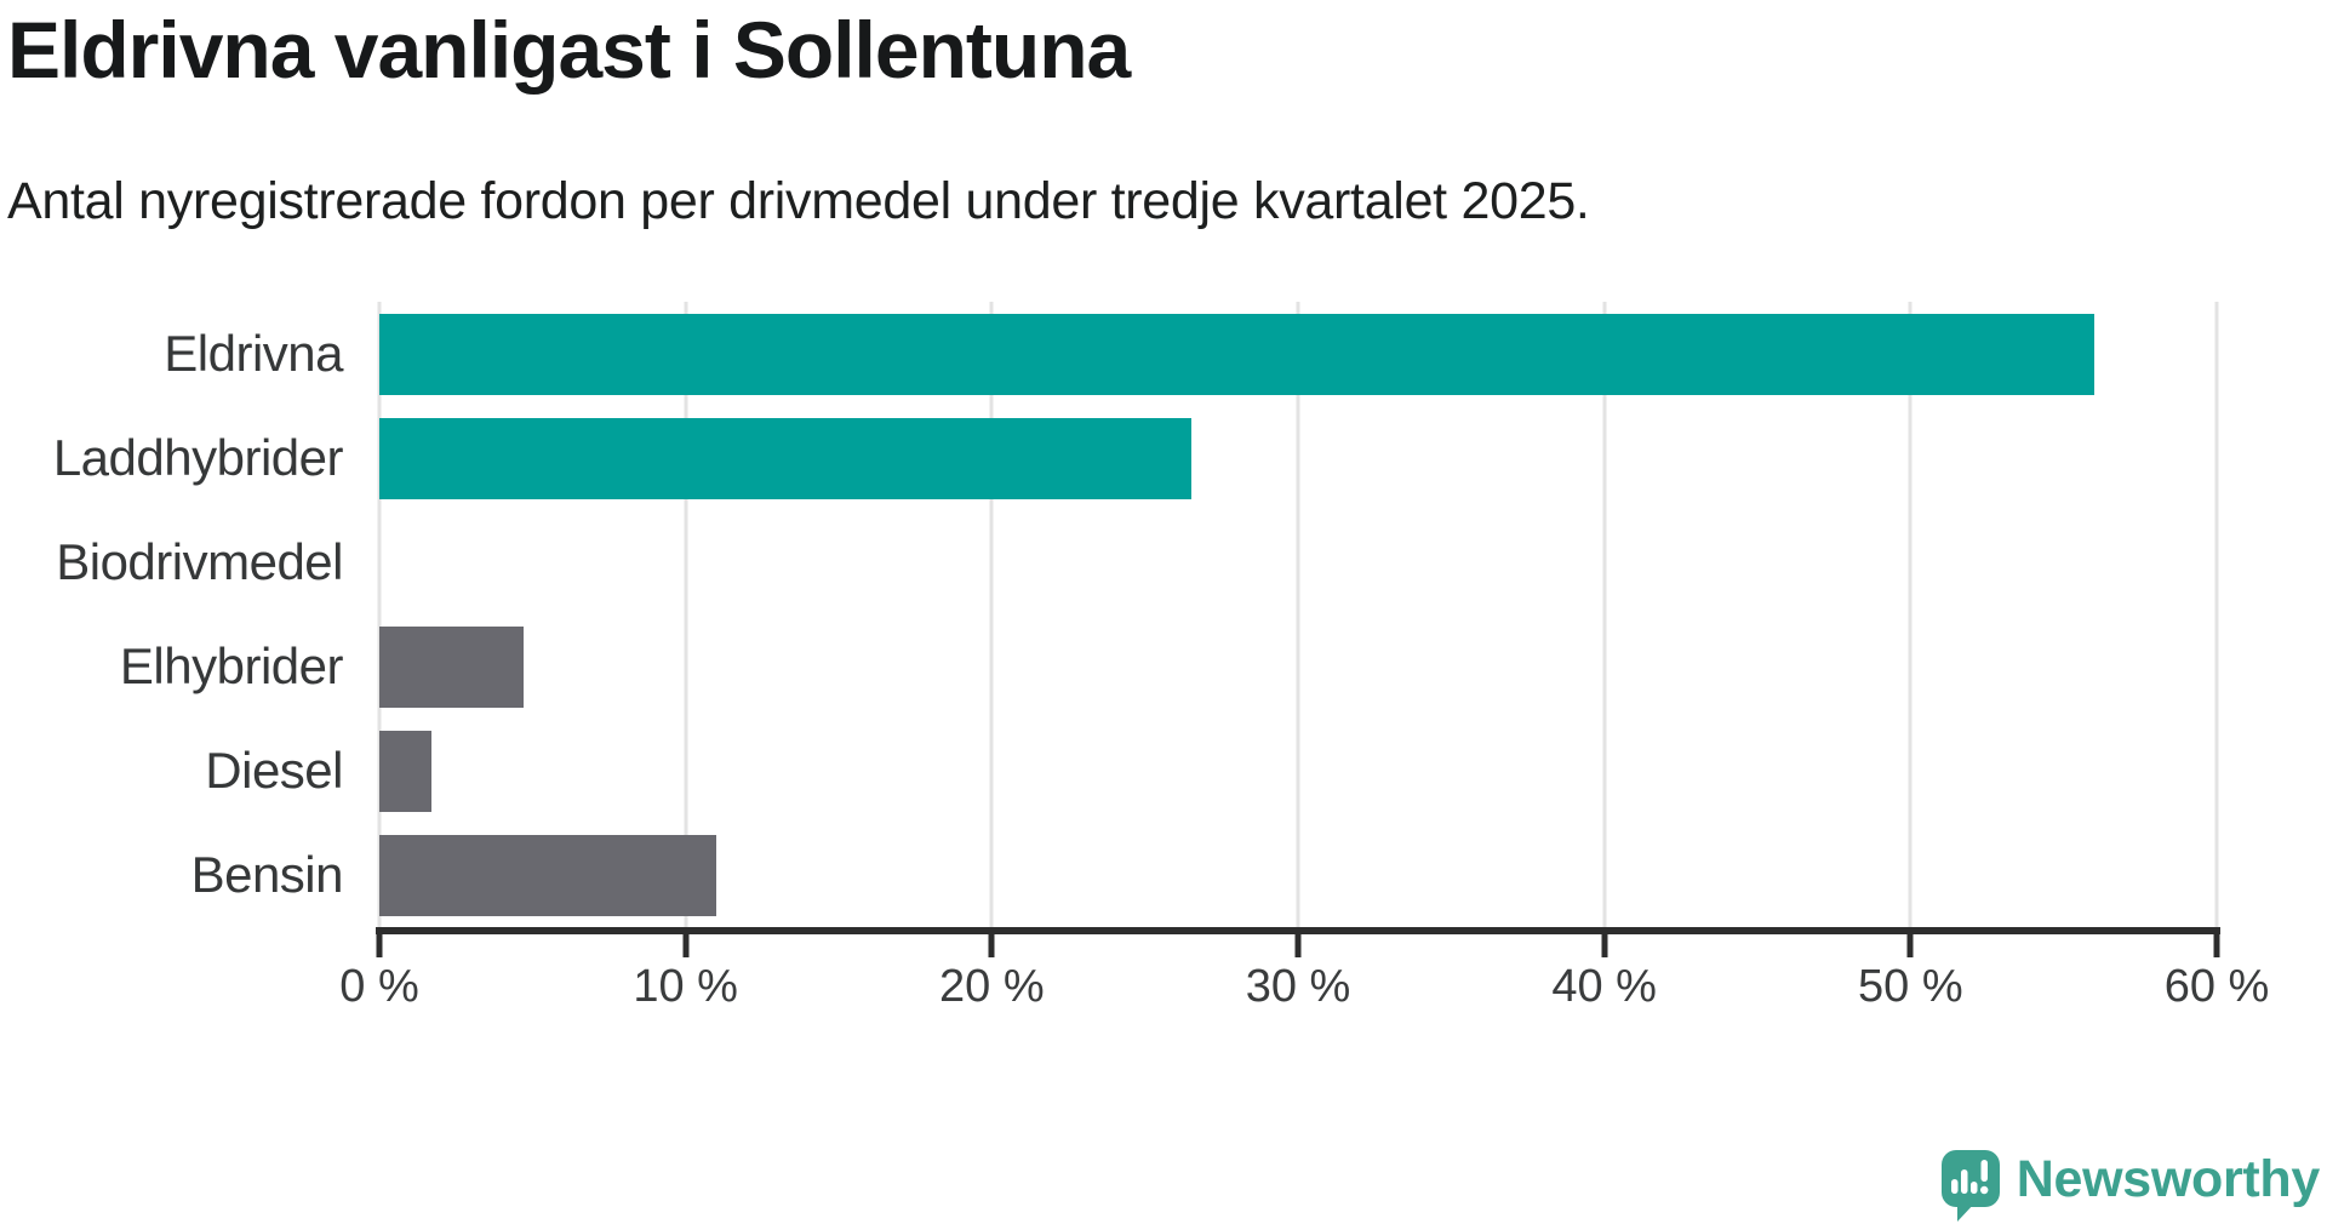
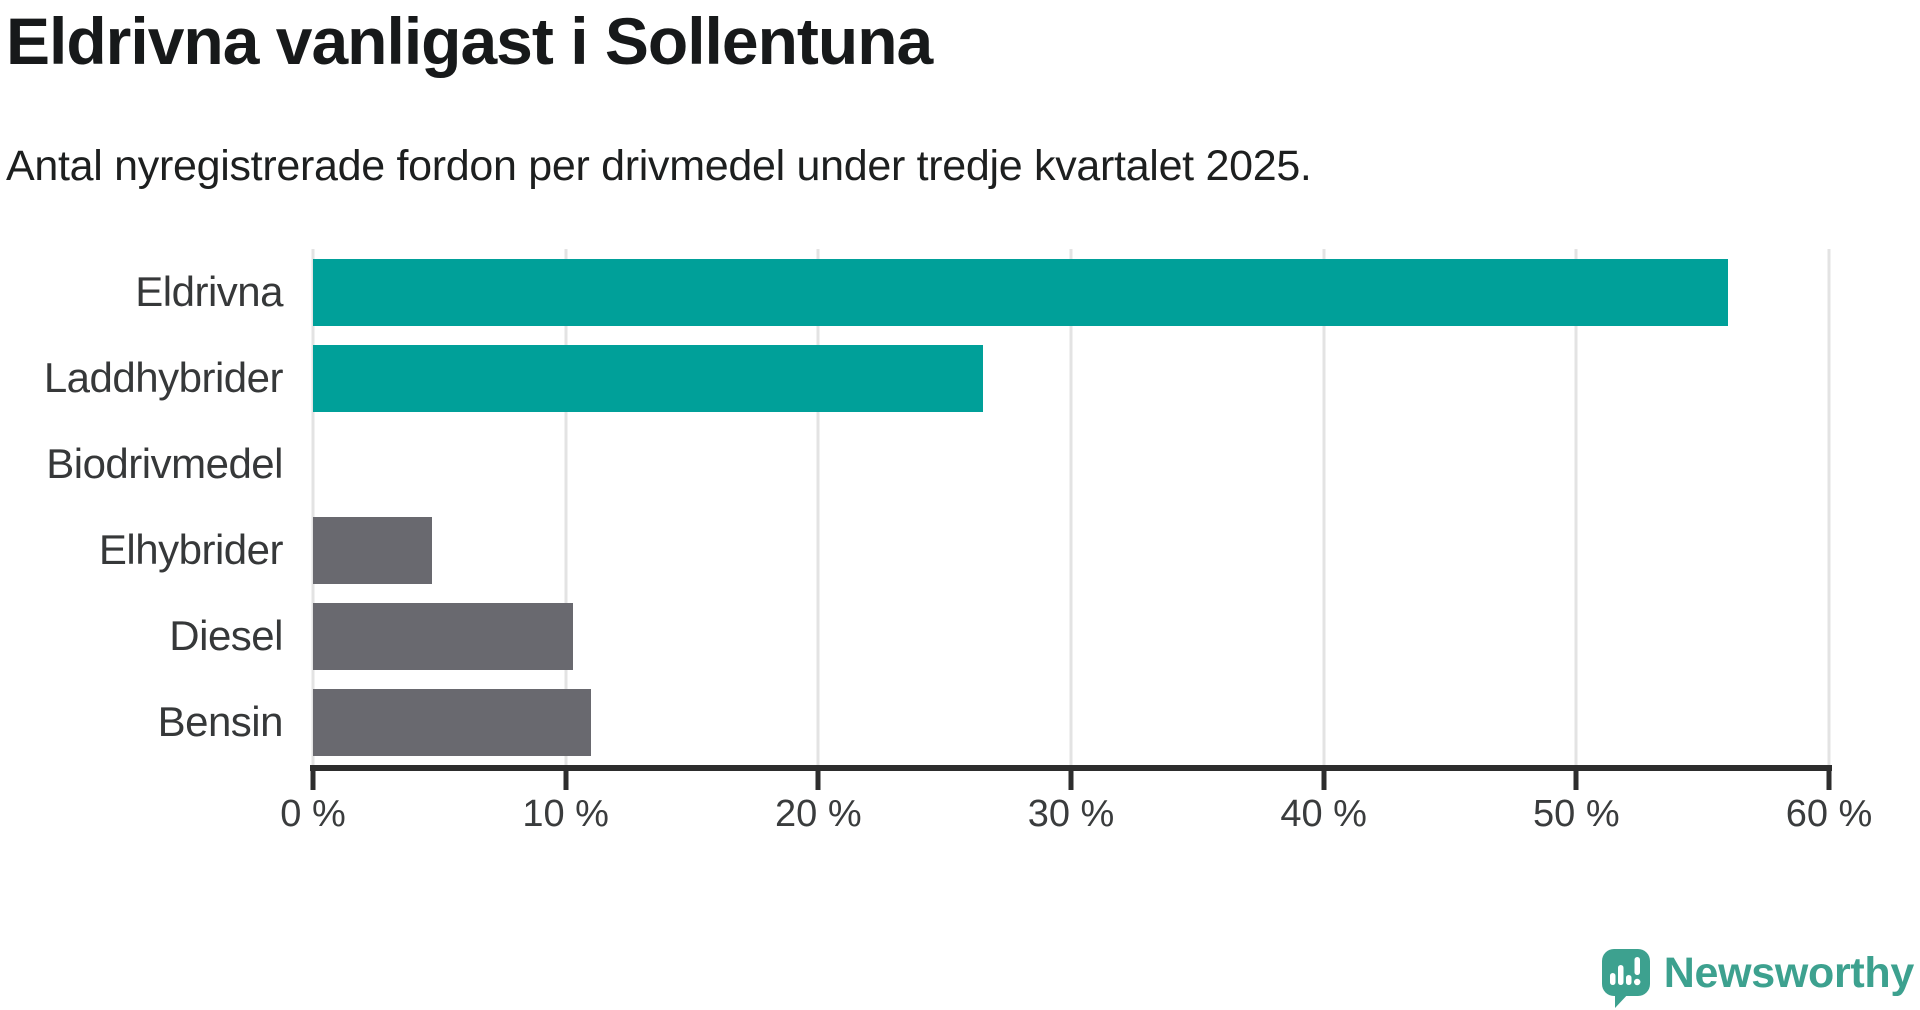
Diesel: 1.7% -> 10.3%
